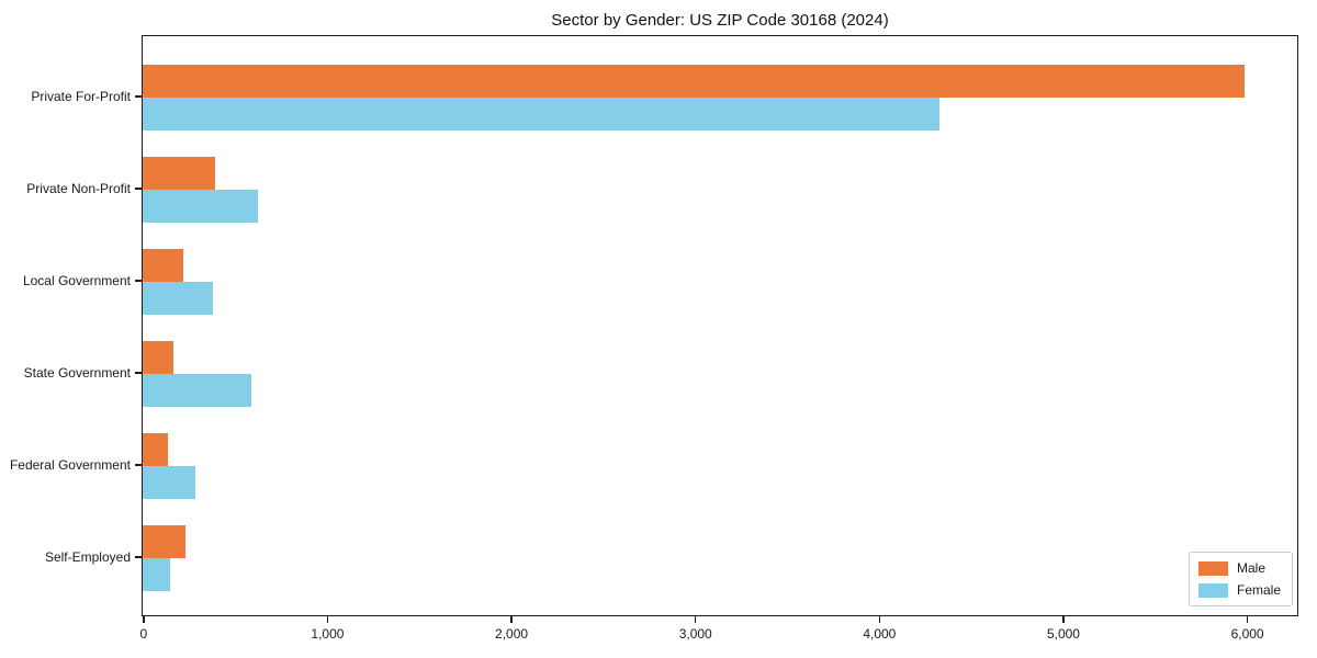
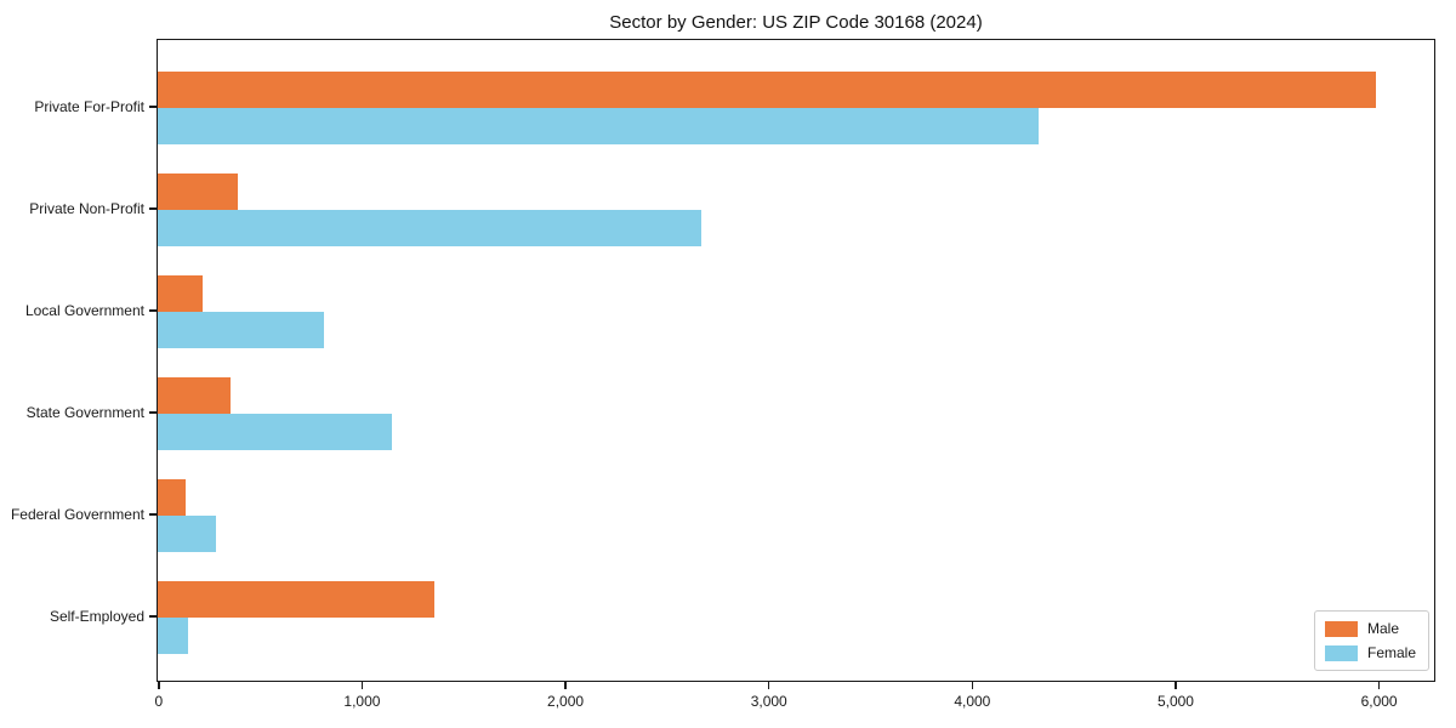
Female/Private Non-Profit: 620 -> 2670
Female/Local Government: 380 -> 820
Male/State Government: 170 -> 360
Female/State Government: 590 -> 1150
Male/Self-Employed: 240 -> 1360
